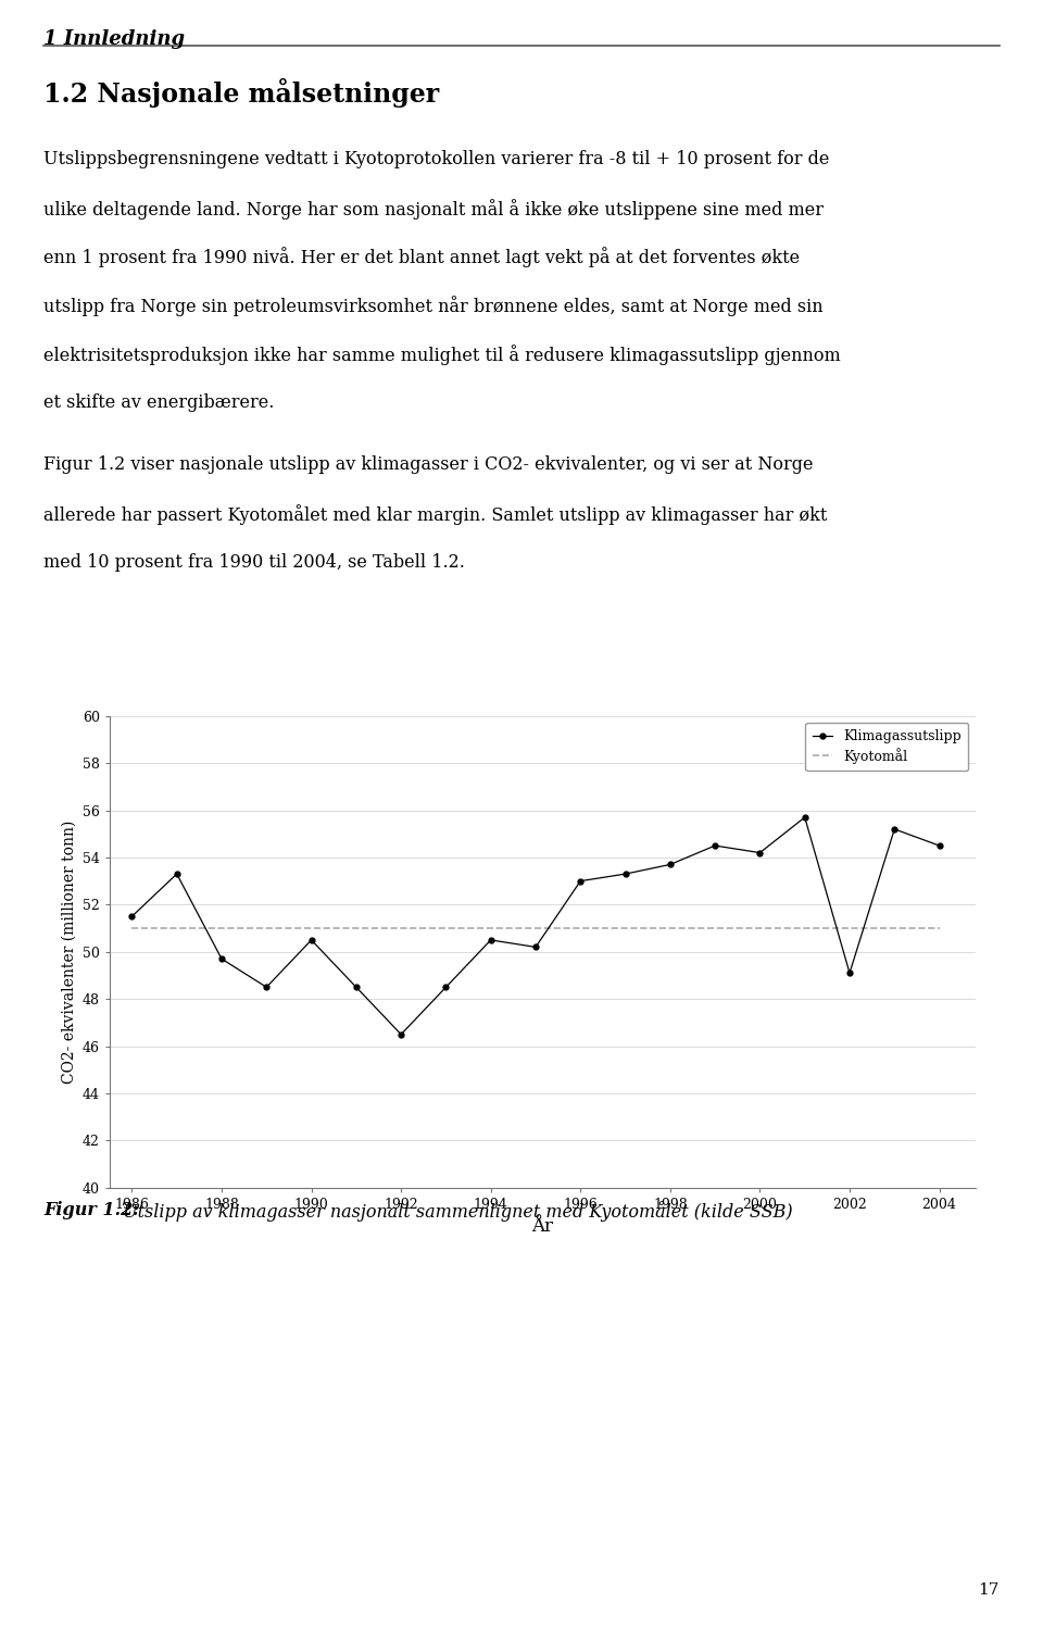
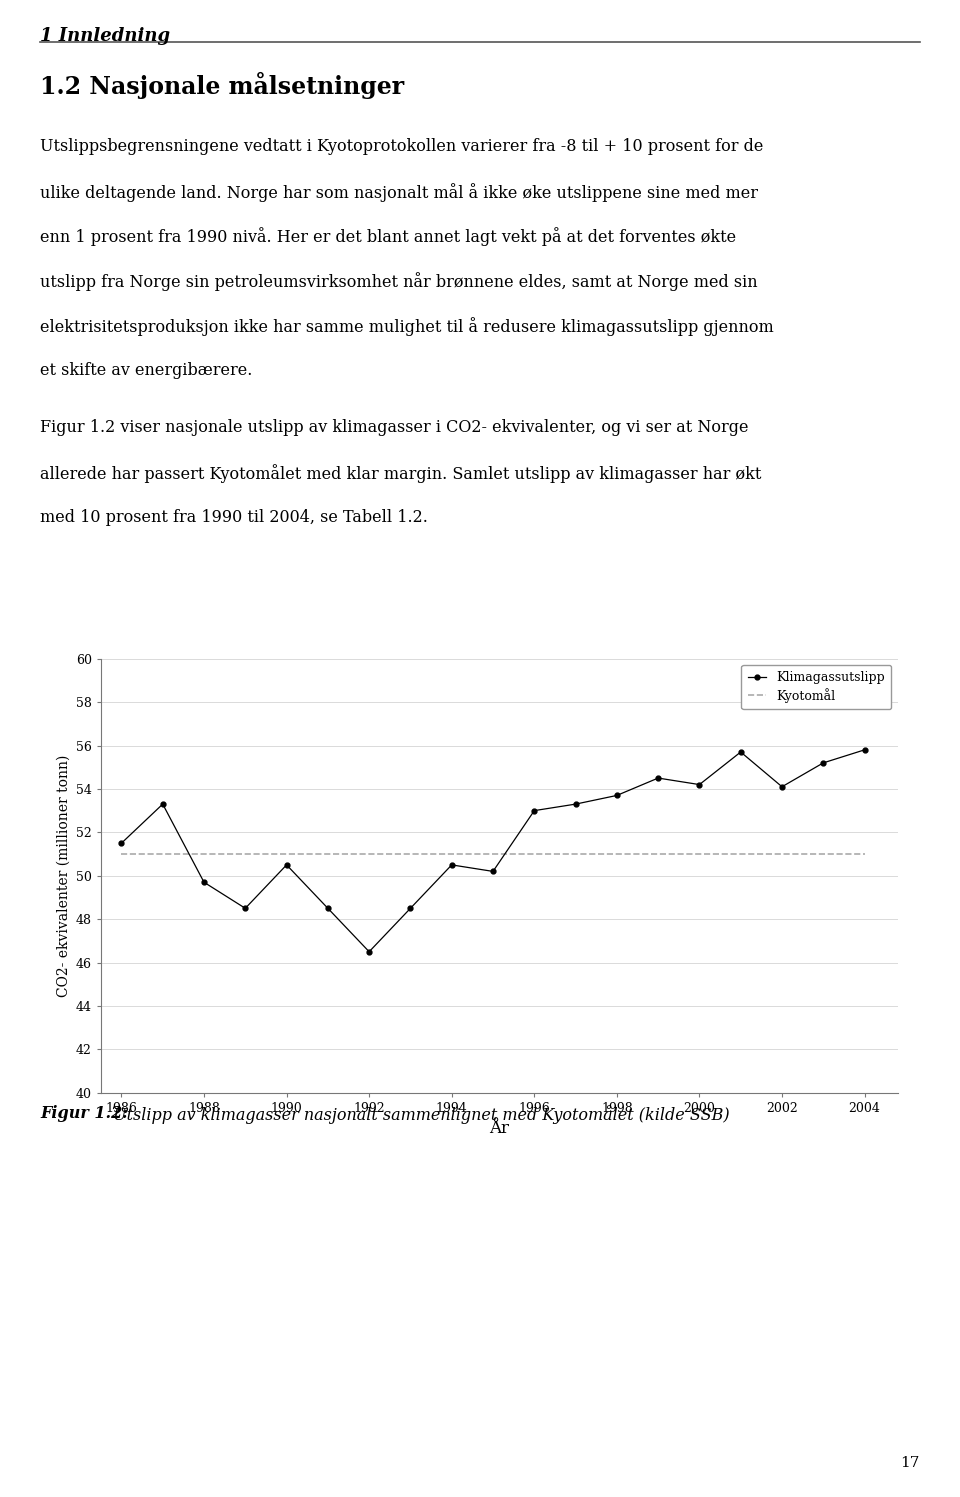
2002: 49.1 -> 54.1
2004: 54.5 -> 55.8
